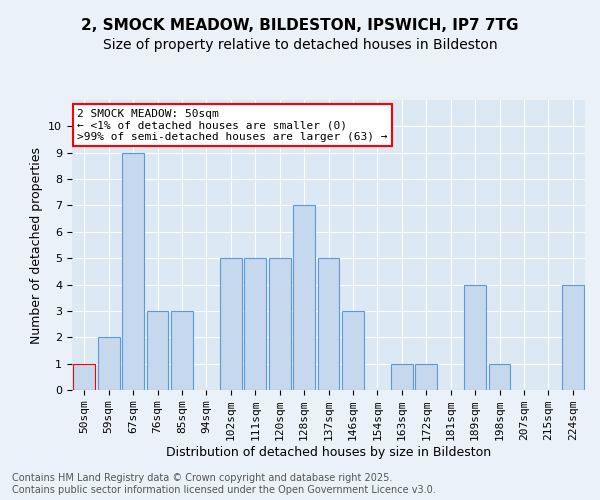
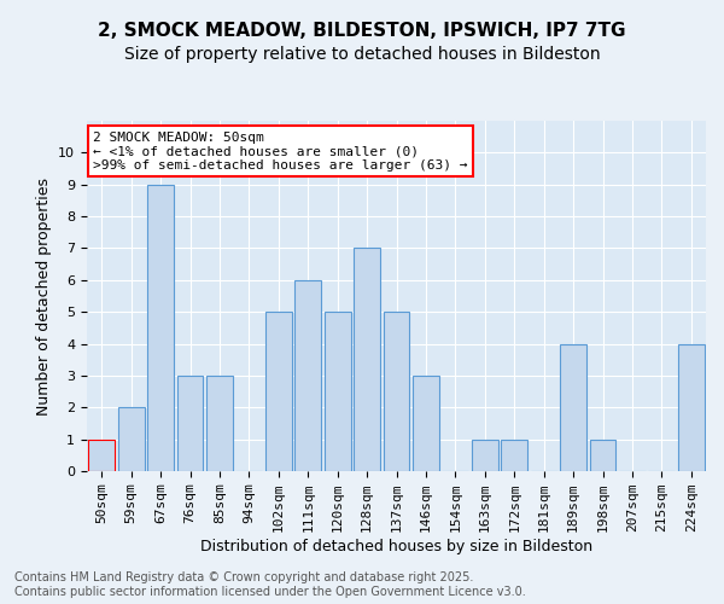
111sqm: 5 -> 6
